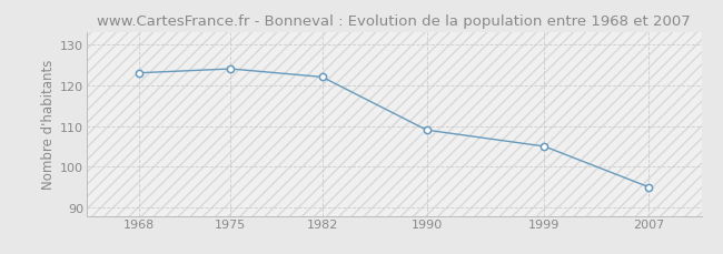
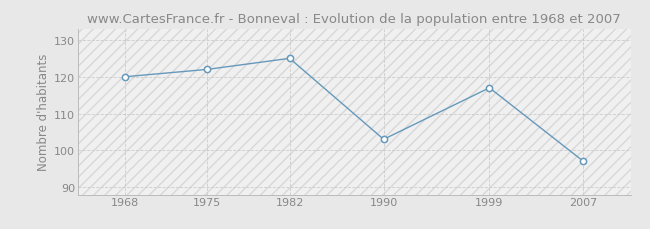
1968: 123 -> 120
1975: 124 -> 122
1982: 122 -> 125
1990: 109 -> 103
1999: 105 -> 117
2007: 95 -> 97
